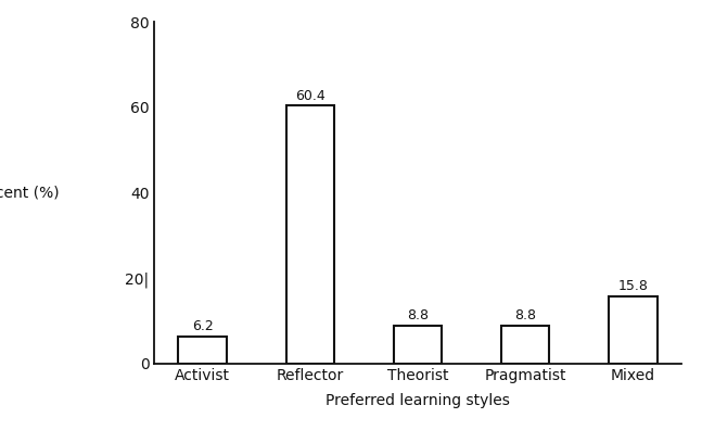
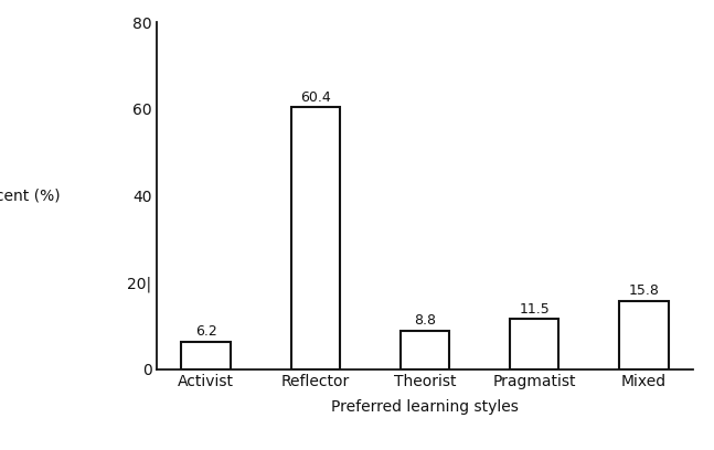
Pragmatist: 8.8 -> 11.5
